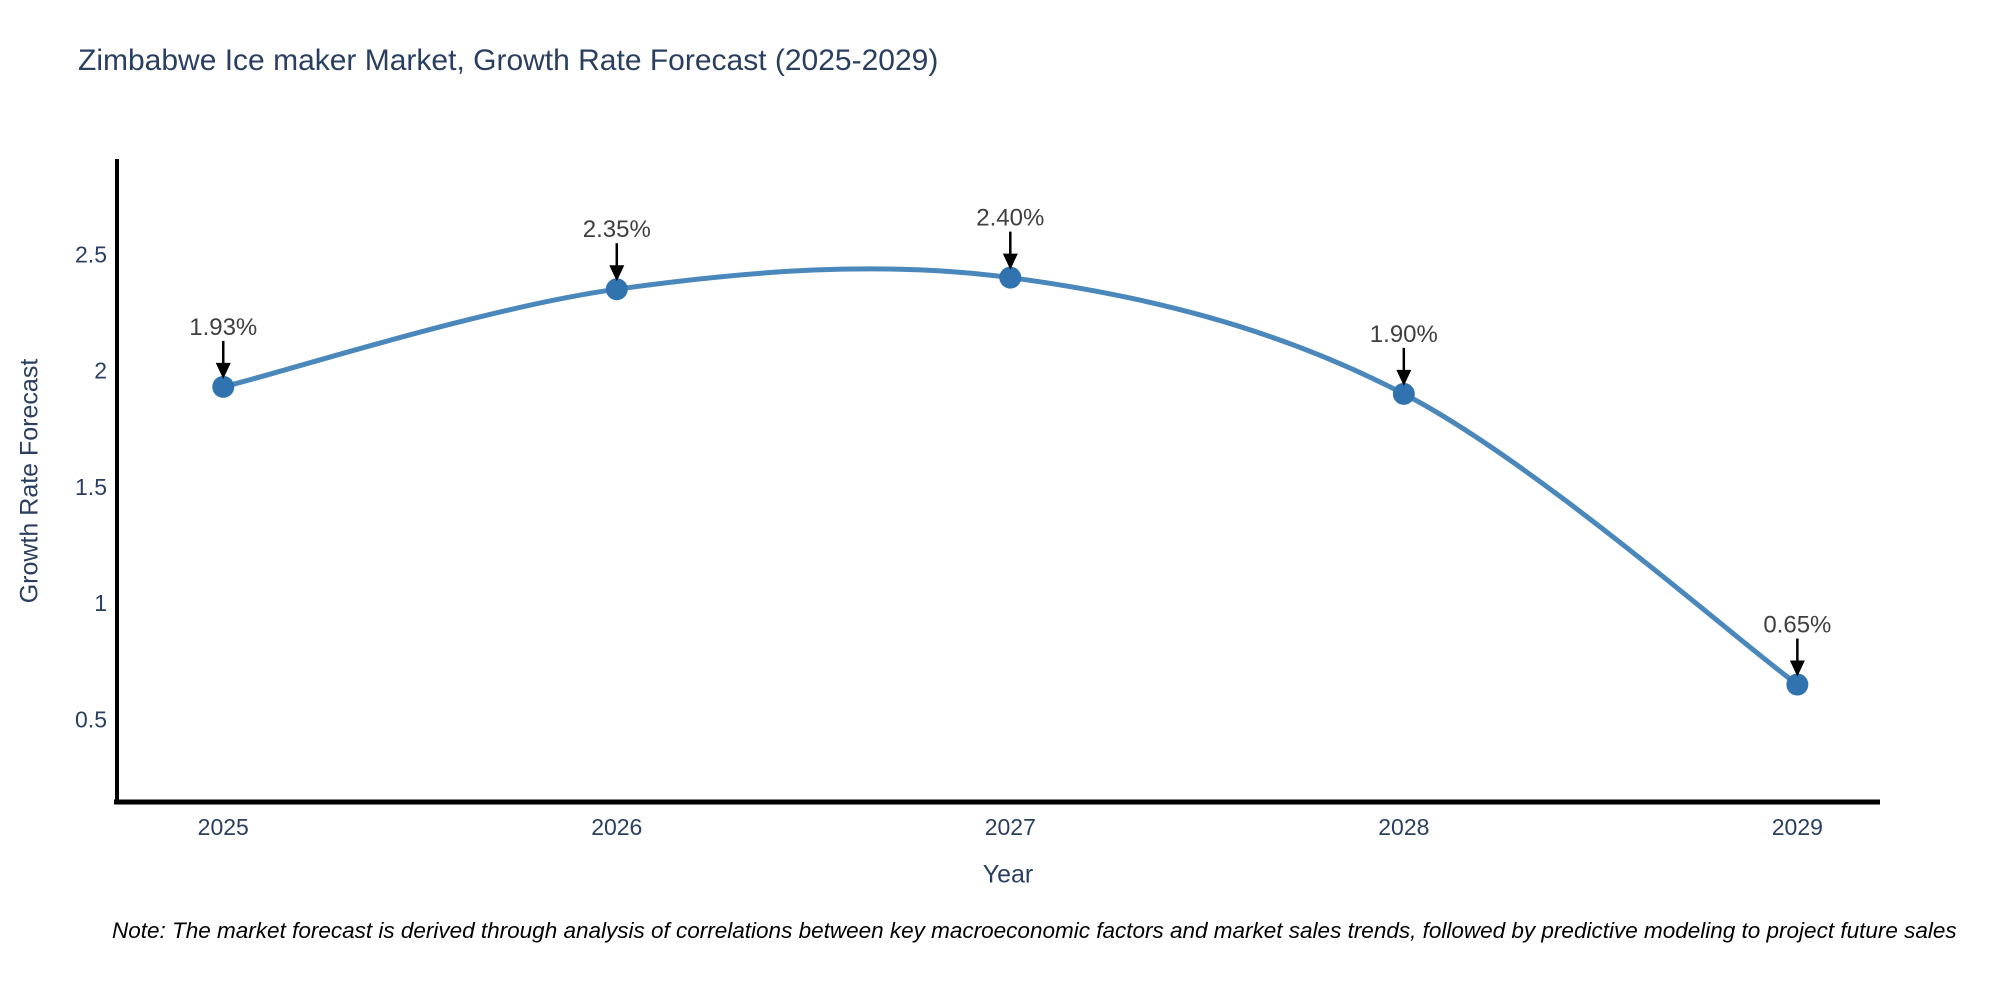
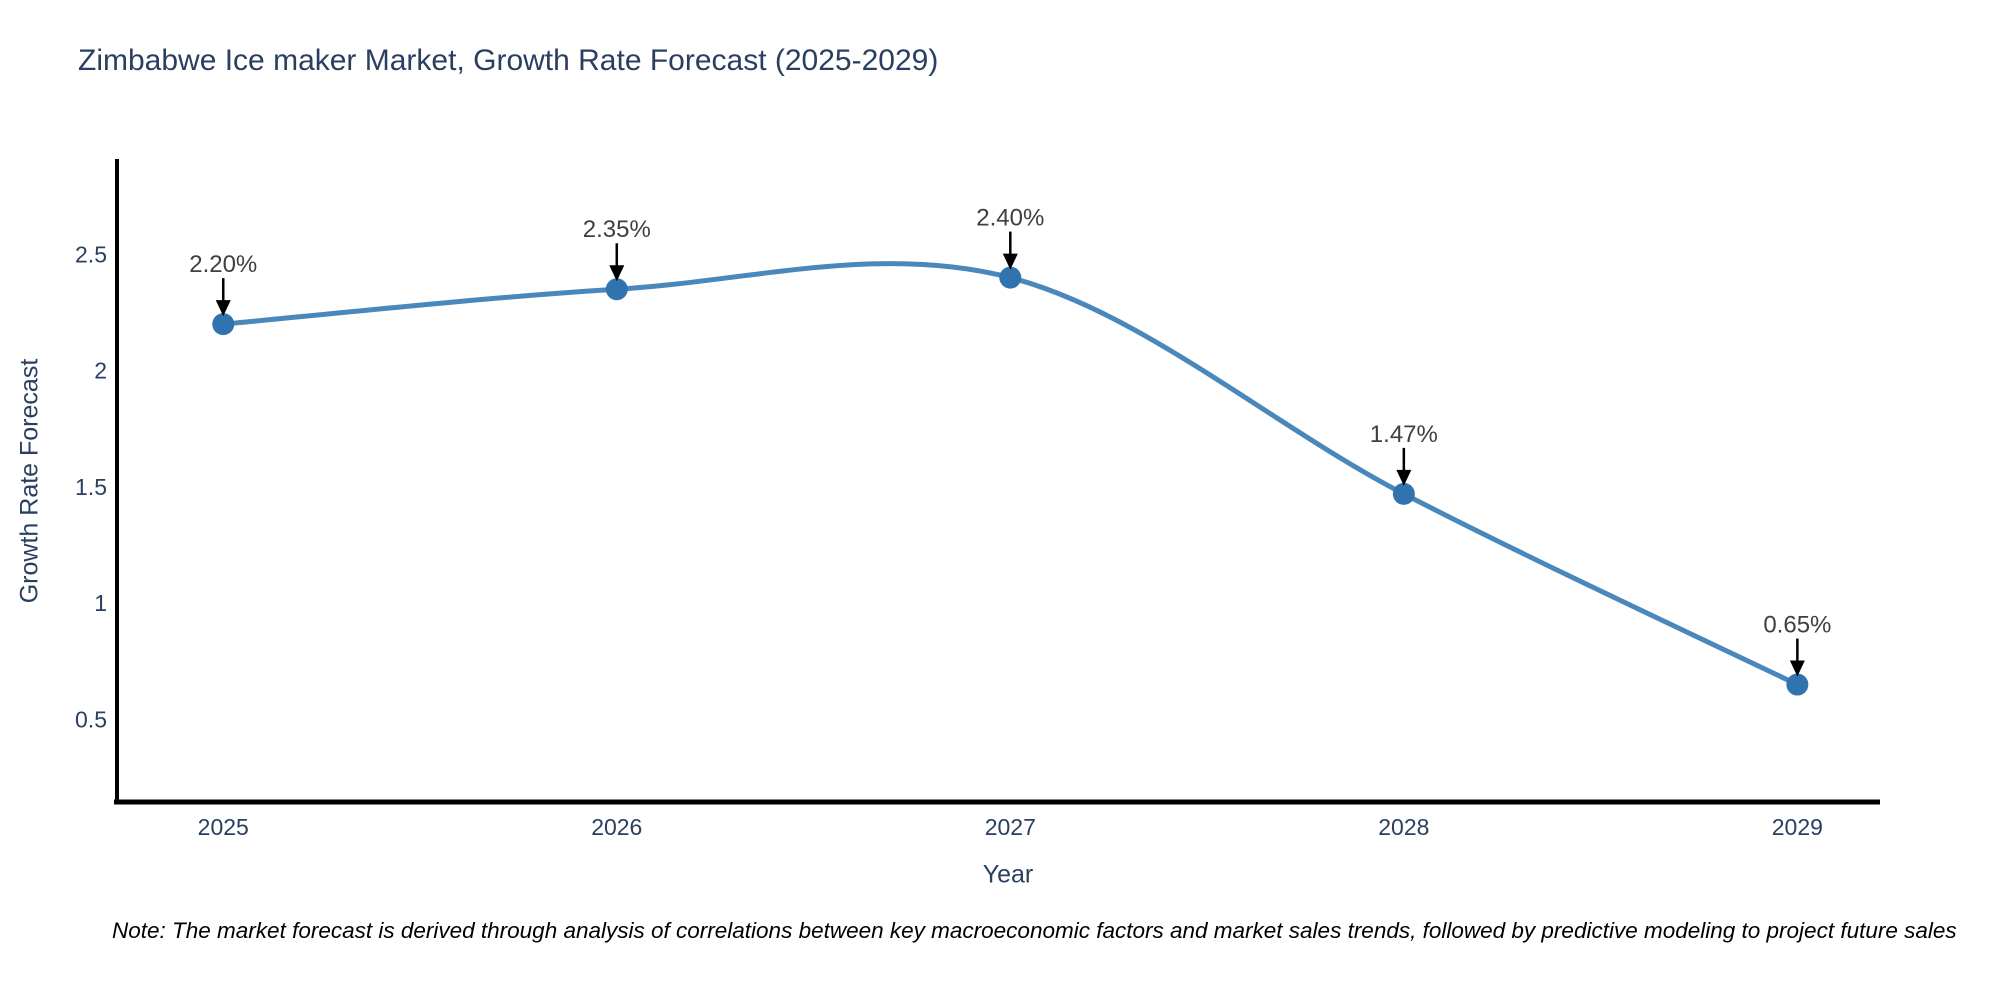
2025: 1.93% -> 2.20%
2028: 1.90% -> 1.47%
